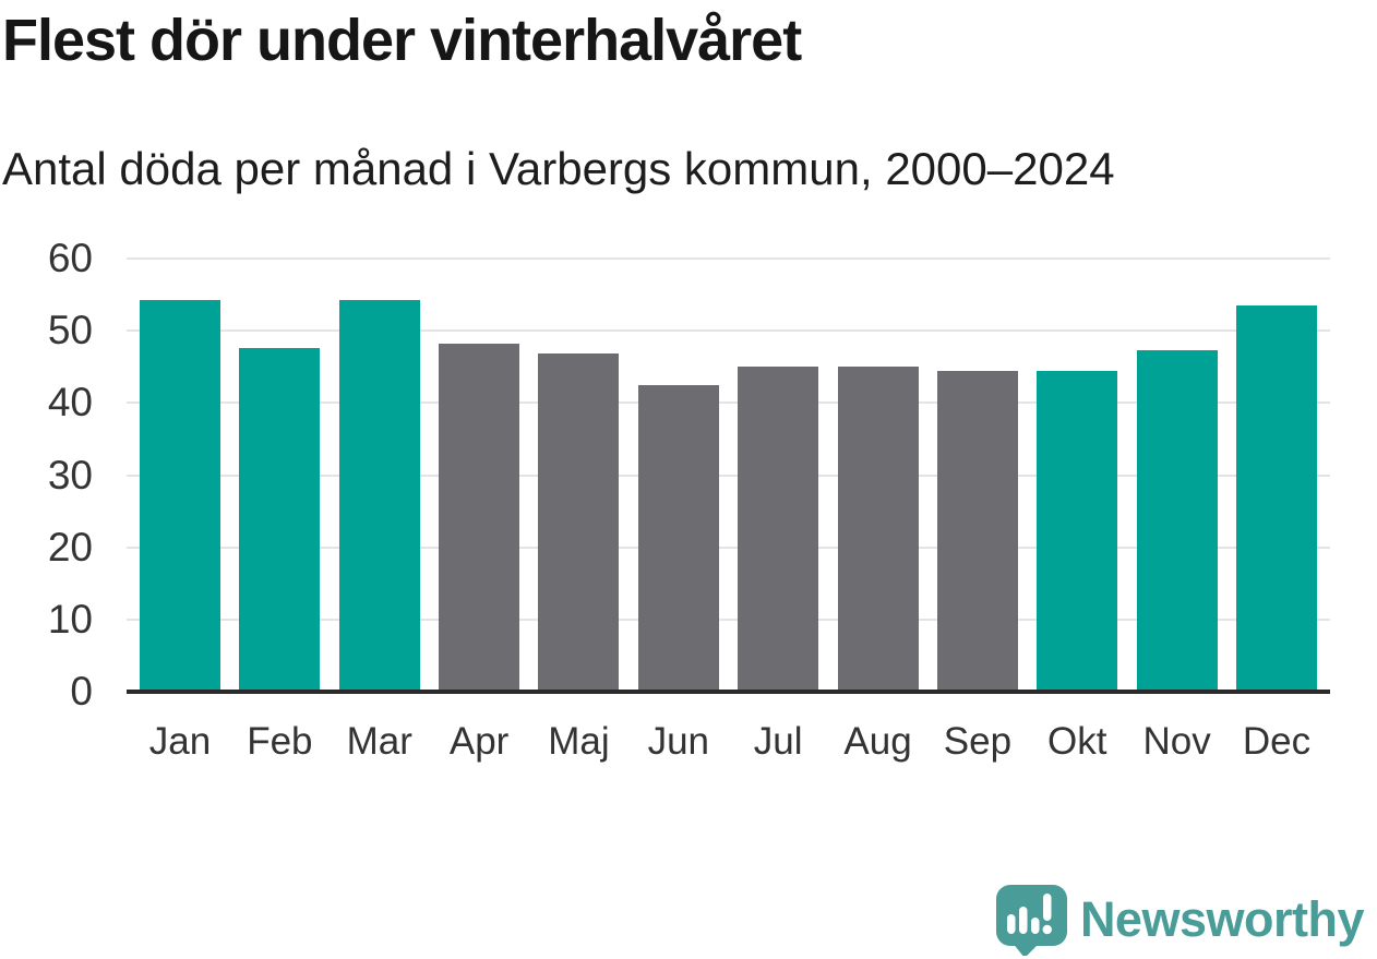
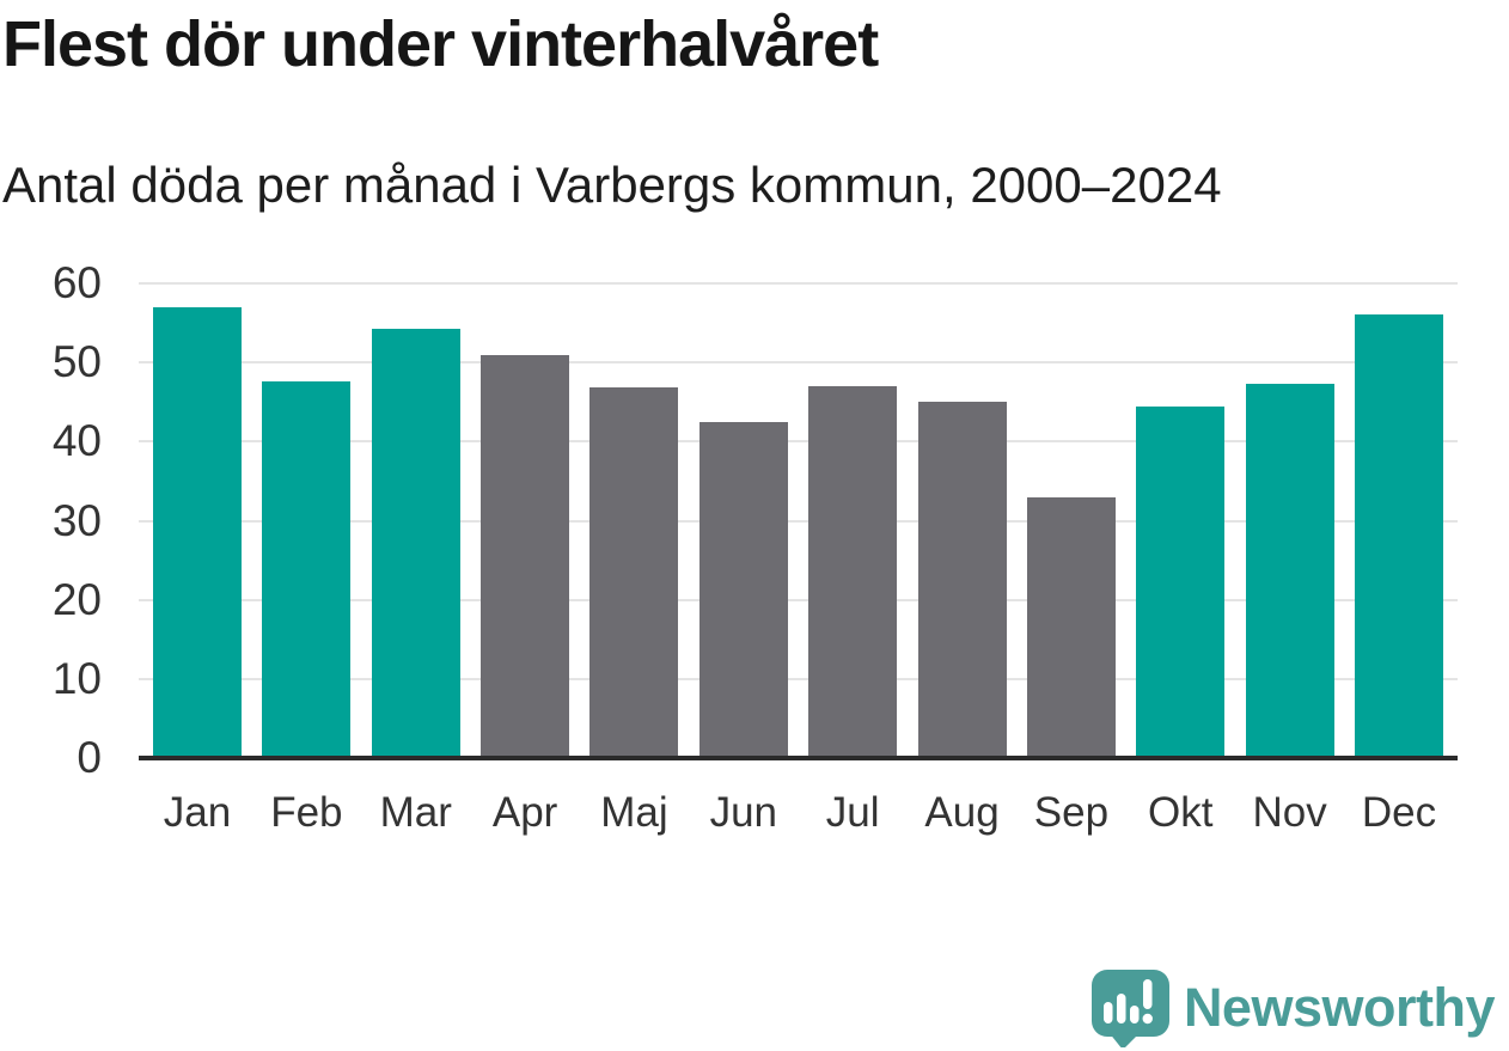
Jan: 54 -> 57
Apr: 48 -> 51
Jul: 45 -> 47
Sep: 44 -> 33
Dec: 54 -> 56
